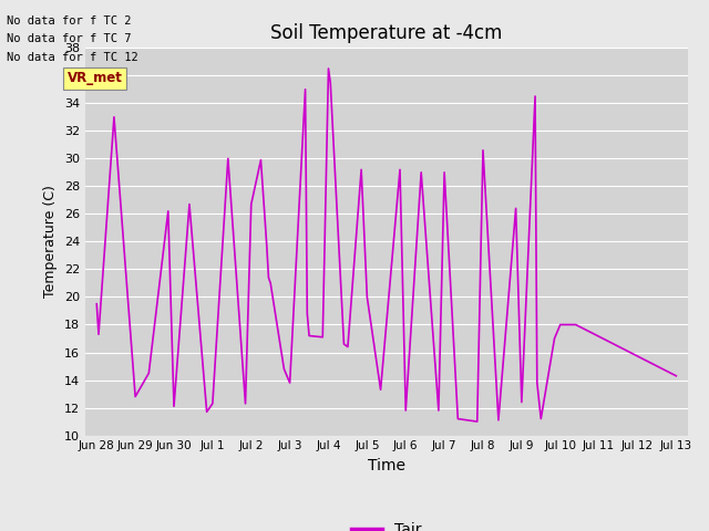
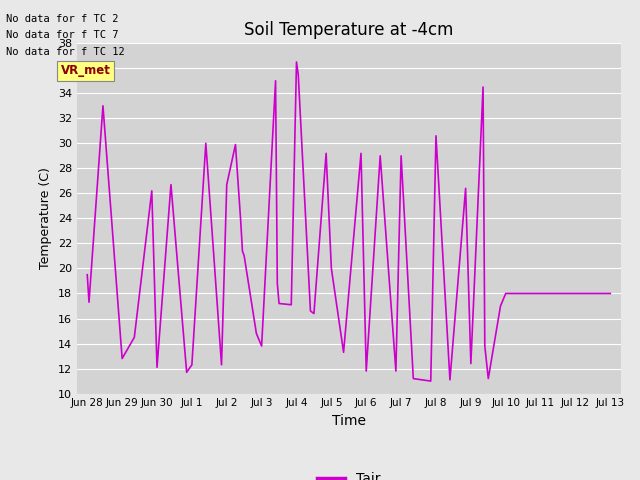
Jul 13: 14.3 -> 18.0
